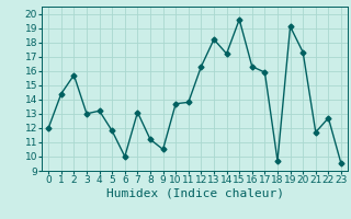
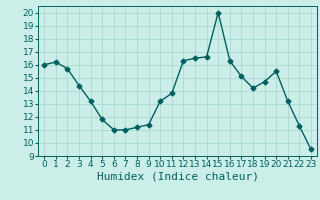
0: 12.0 -> 16.0
1: 14.4 -> 16.2
3: 13.0 -> 14.4
6: 10.0 -> 11.0
7: 13.1 -> 11.0
9: 10.5 -> 11.4
10: 13.7 -> 13.2
13: 18.2 -> 16.5
14: 17.2 -> 16.6
15: 19.6 -> 20.0
17: 15.9 -> 15.1
18: 9.7 -> 14.2
19: 19.1 -> 14.7
20: 17.3 -> 15.5
21: 11.7 -> 13.2
22: 12.7 -> 11.3
